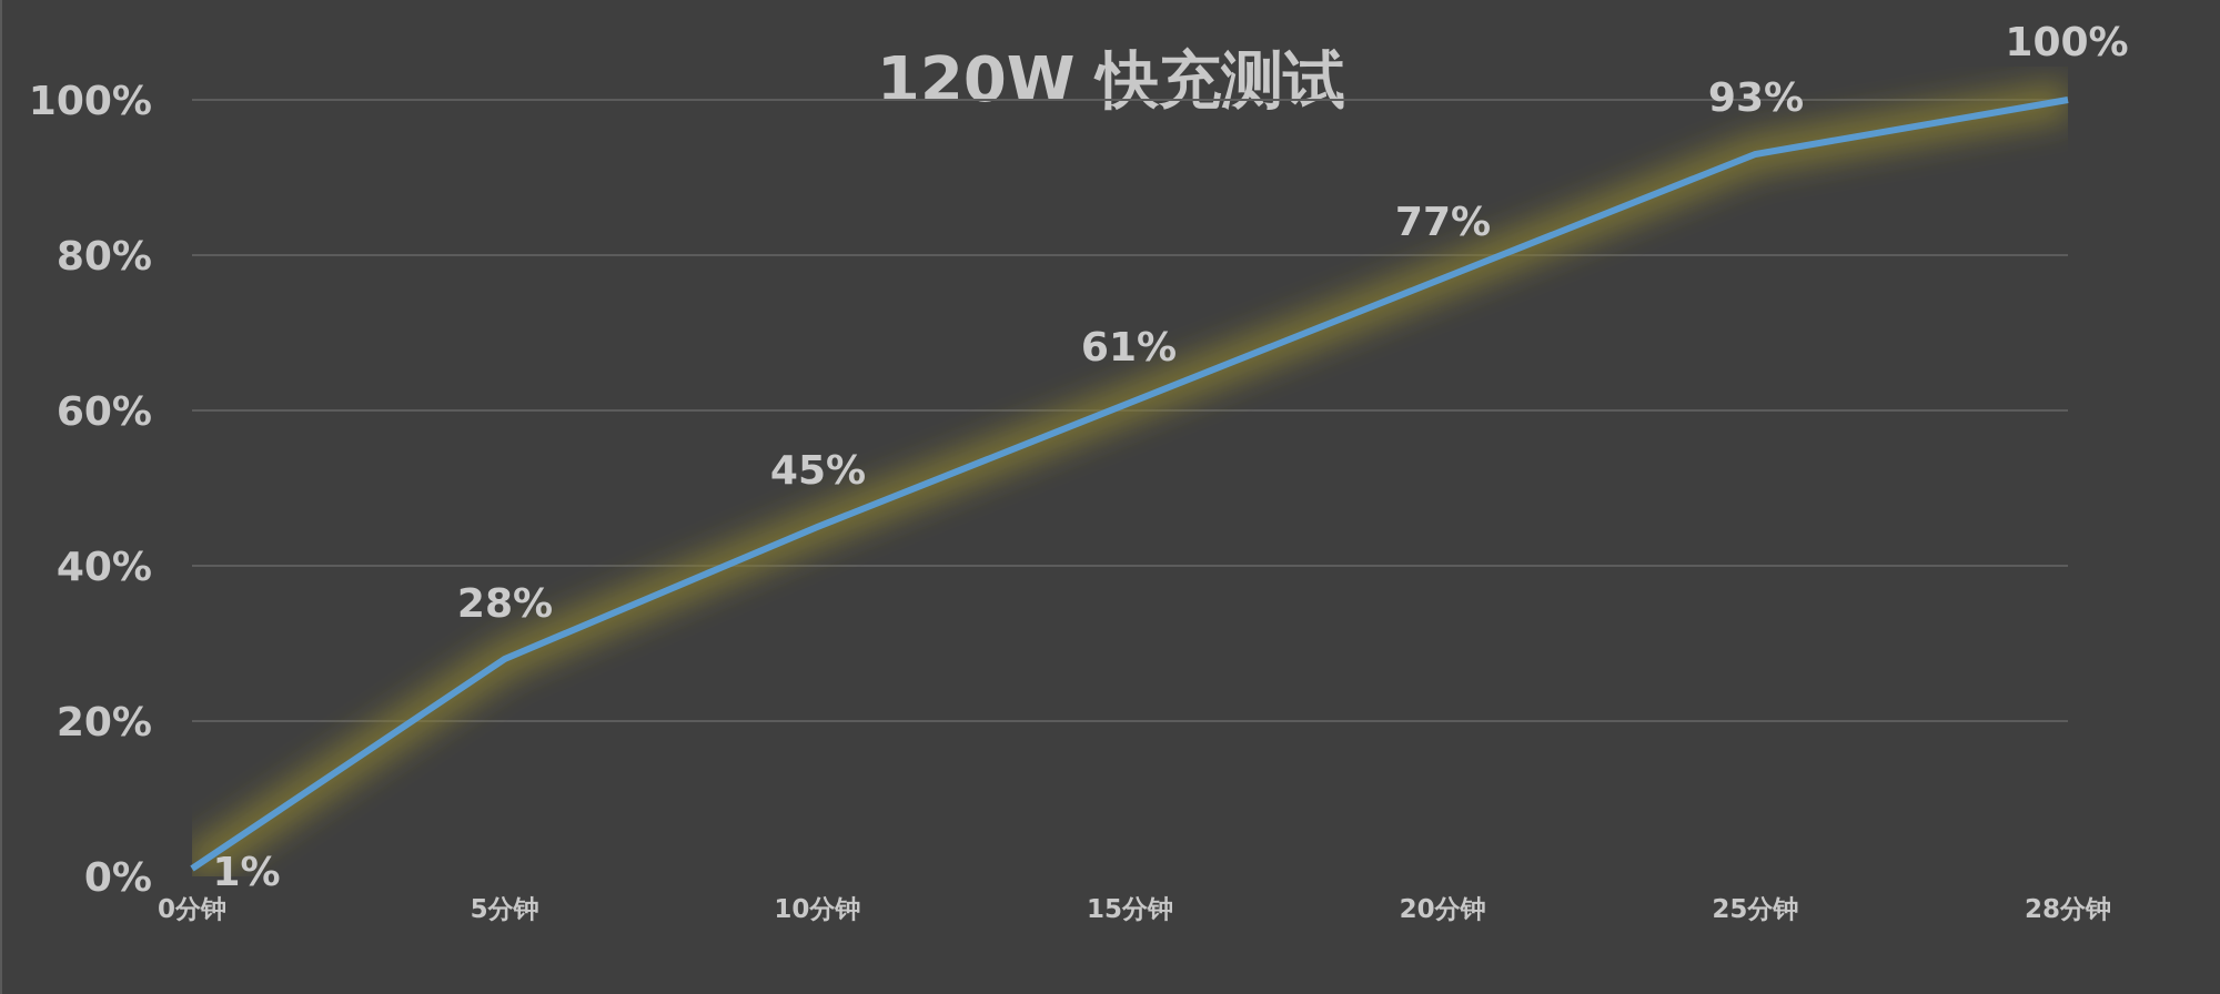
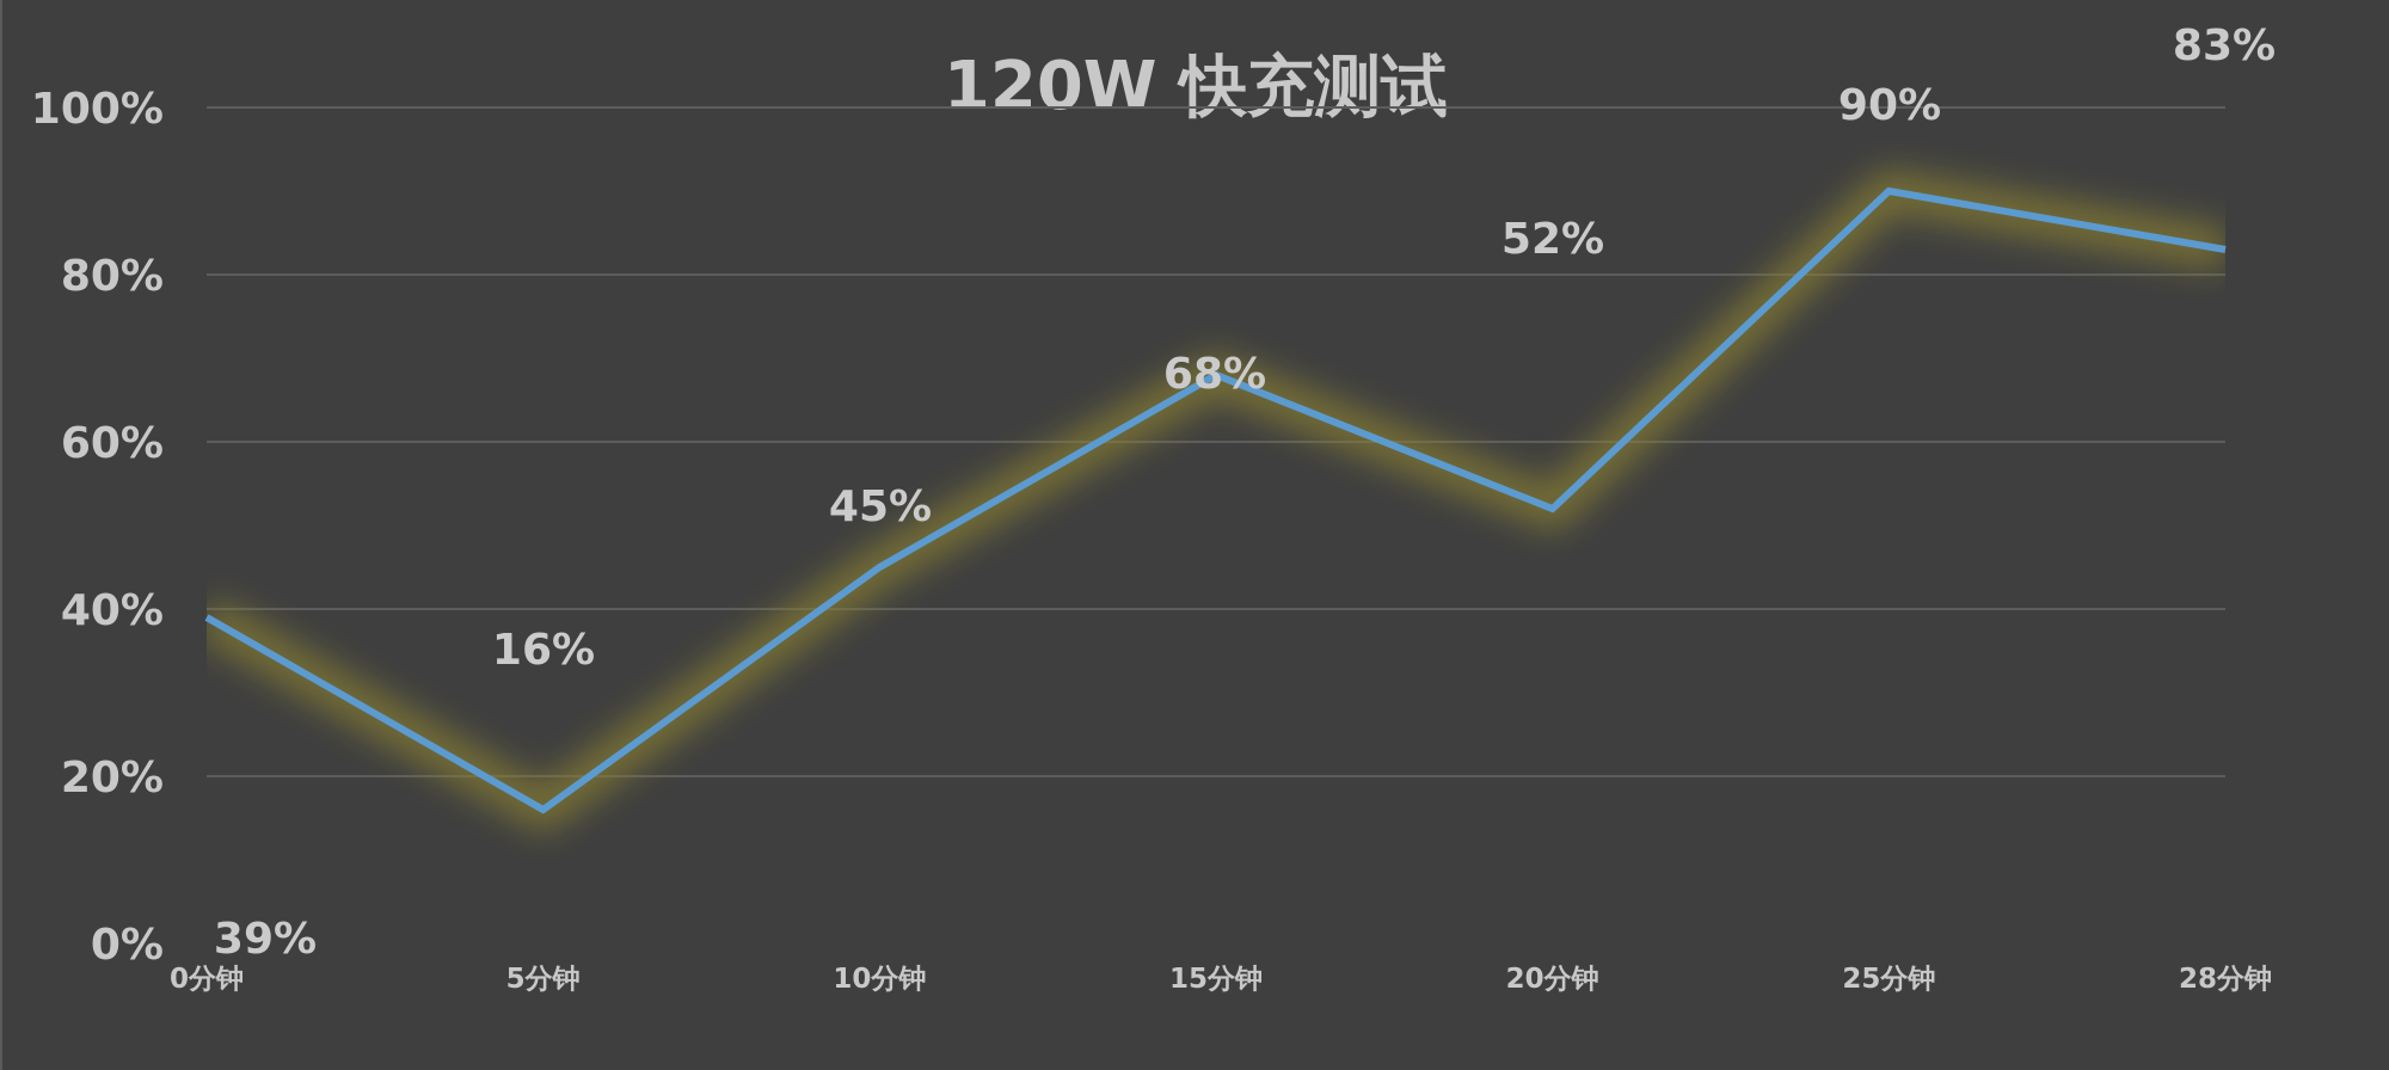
0分钟: 1% -> 39%
5分钟: 28% -> 16%
15分钟: 61% -> 68%
20分钟: 77% -> 52%
25分钟: 93% -> 90%
28分钟: 100% -> 83%
